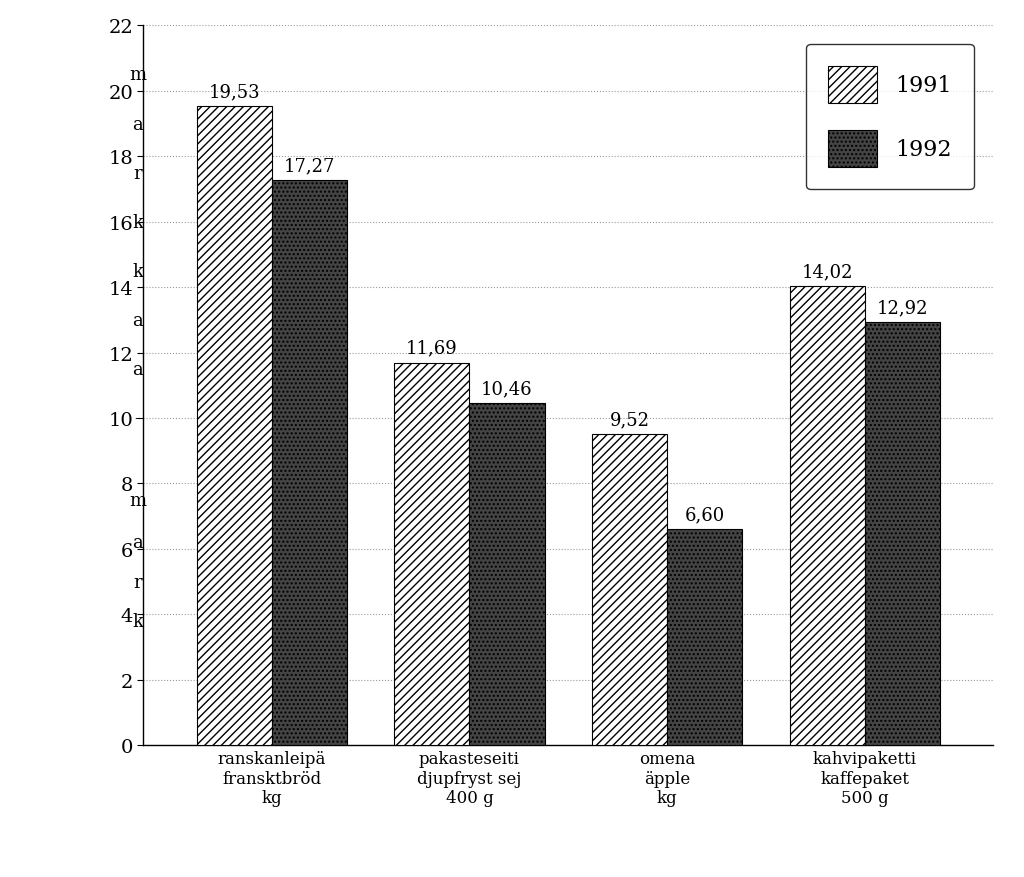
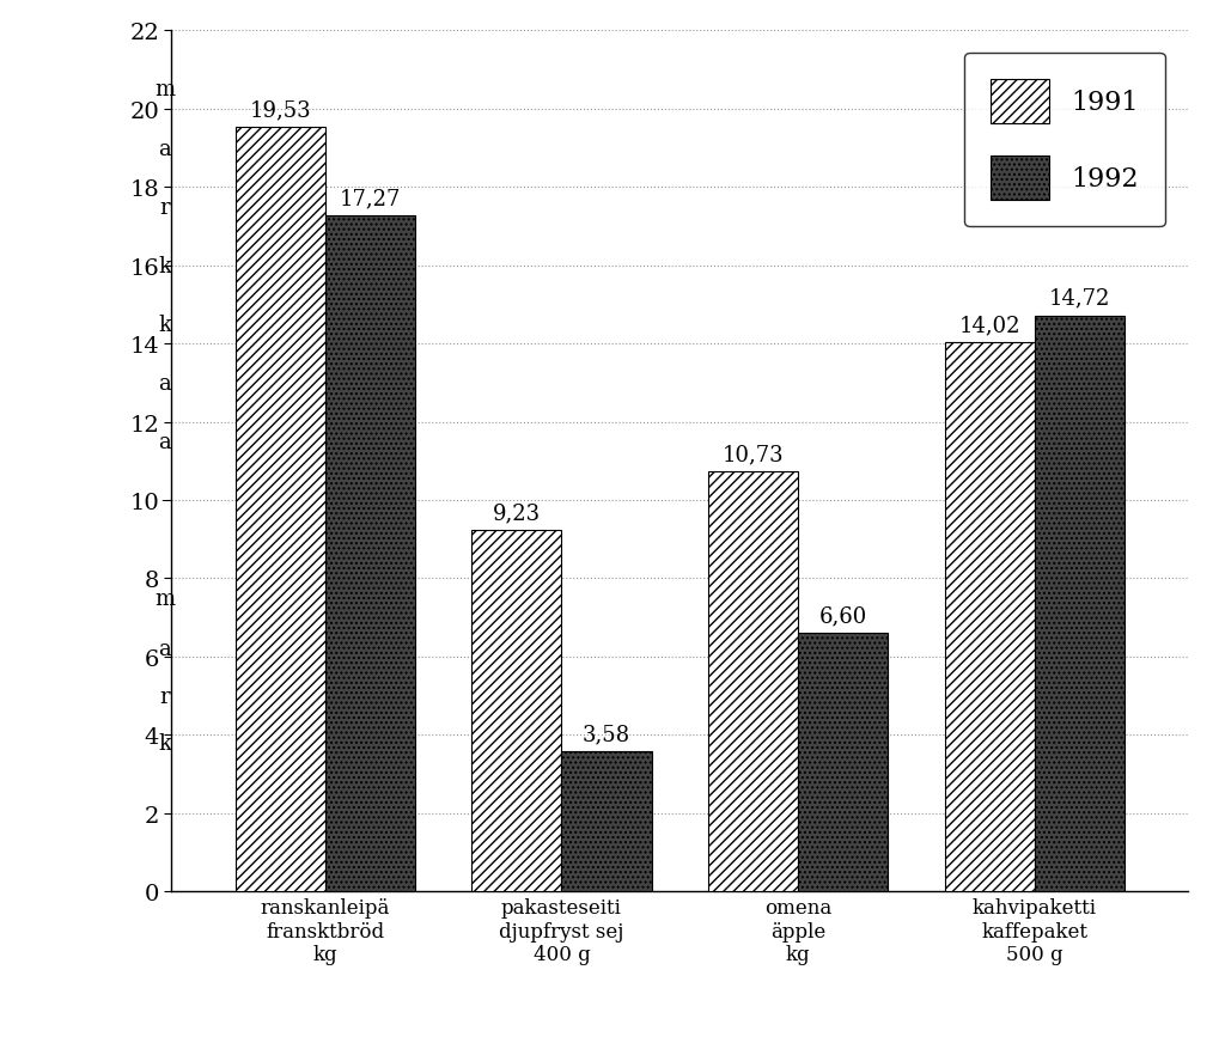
1991/pakasteseiti djupfryst sej 400 g: 11,69 -> 9,23
1992/pakasteseiti djupfryst sej 400 g: 10,46 -> 3,58
1991/omena äpple kg: 9,52 -> 10,73
1992/kahvipaketti kaffepaket 500 g: 12,92 -> 14,72
